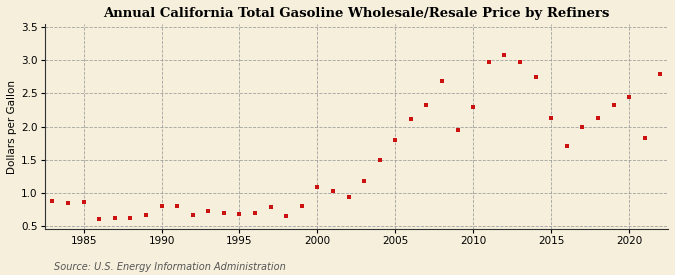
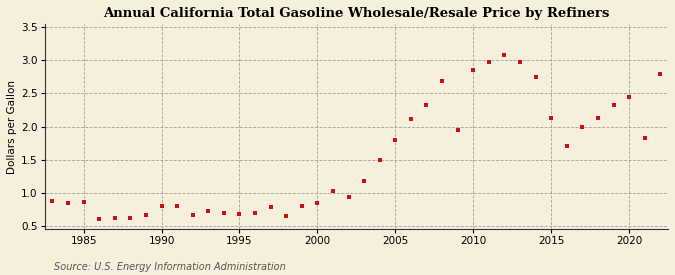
2000: 1.08 -> 0.84
2010: 2.30 -> 2.86
